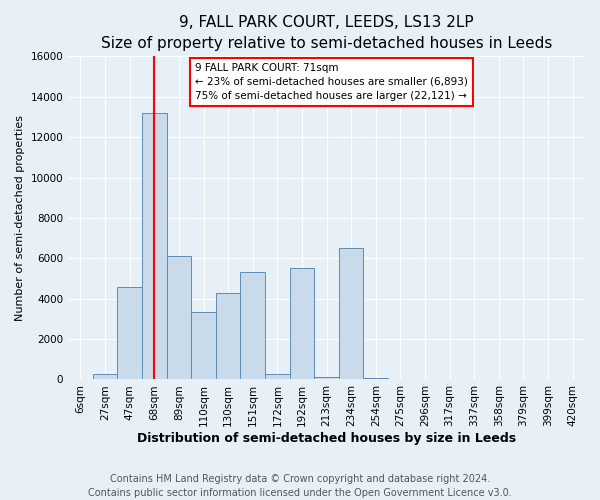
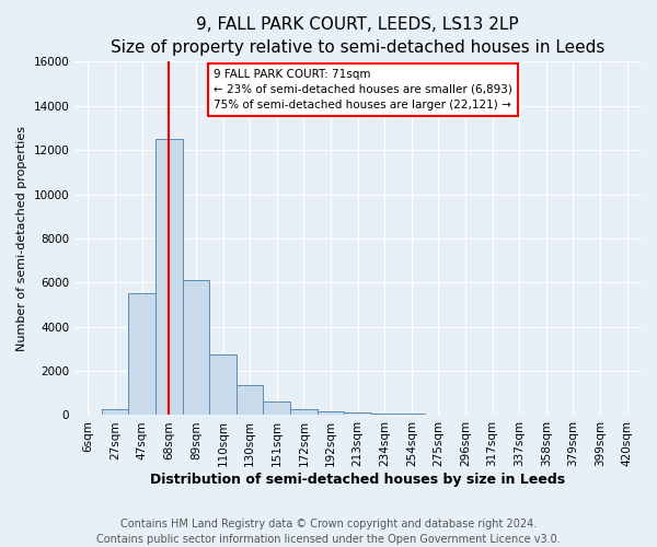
47sqm: 4600 -> 5500
68sqm: 13200 -> 12500
110sqm: 3350 -> 2750
130sqm: 4300 -> 1350
151sqm: 5300 -> 620
192sqm: 5500 -> 170
234sqm: 6500 -> 80
